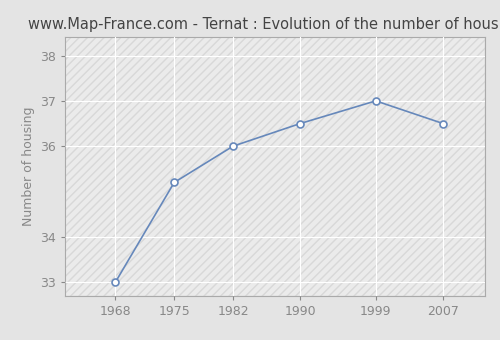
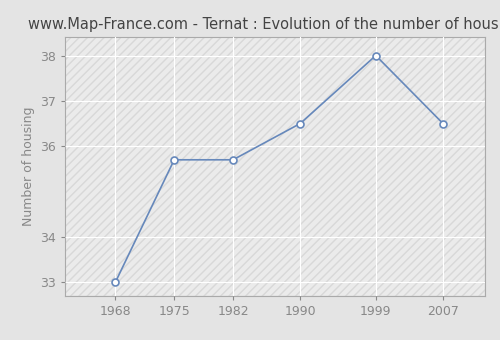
1975: 35.2 -> 35.7
1982: 36.0 -> 35.7
1999: 37.0 -> 38.0
